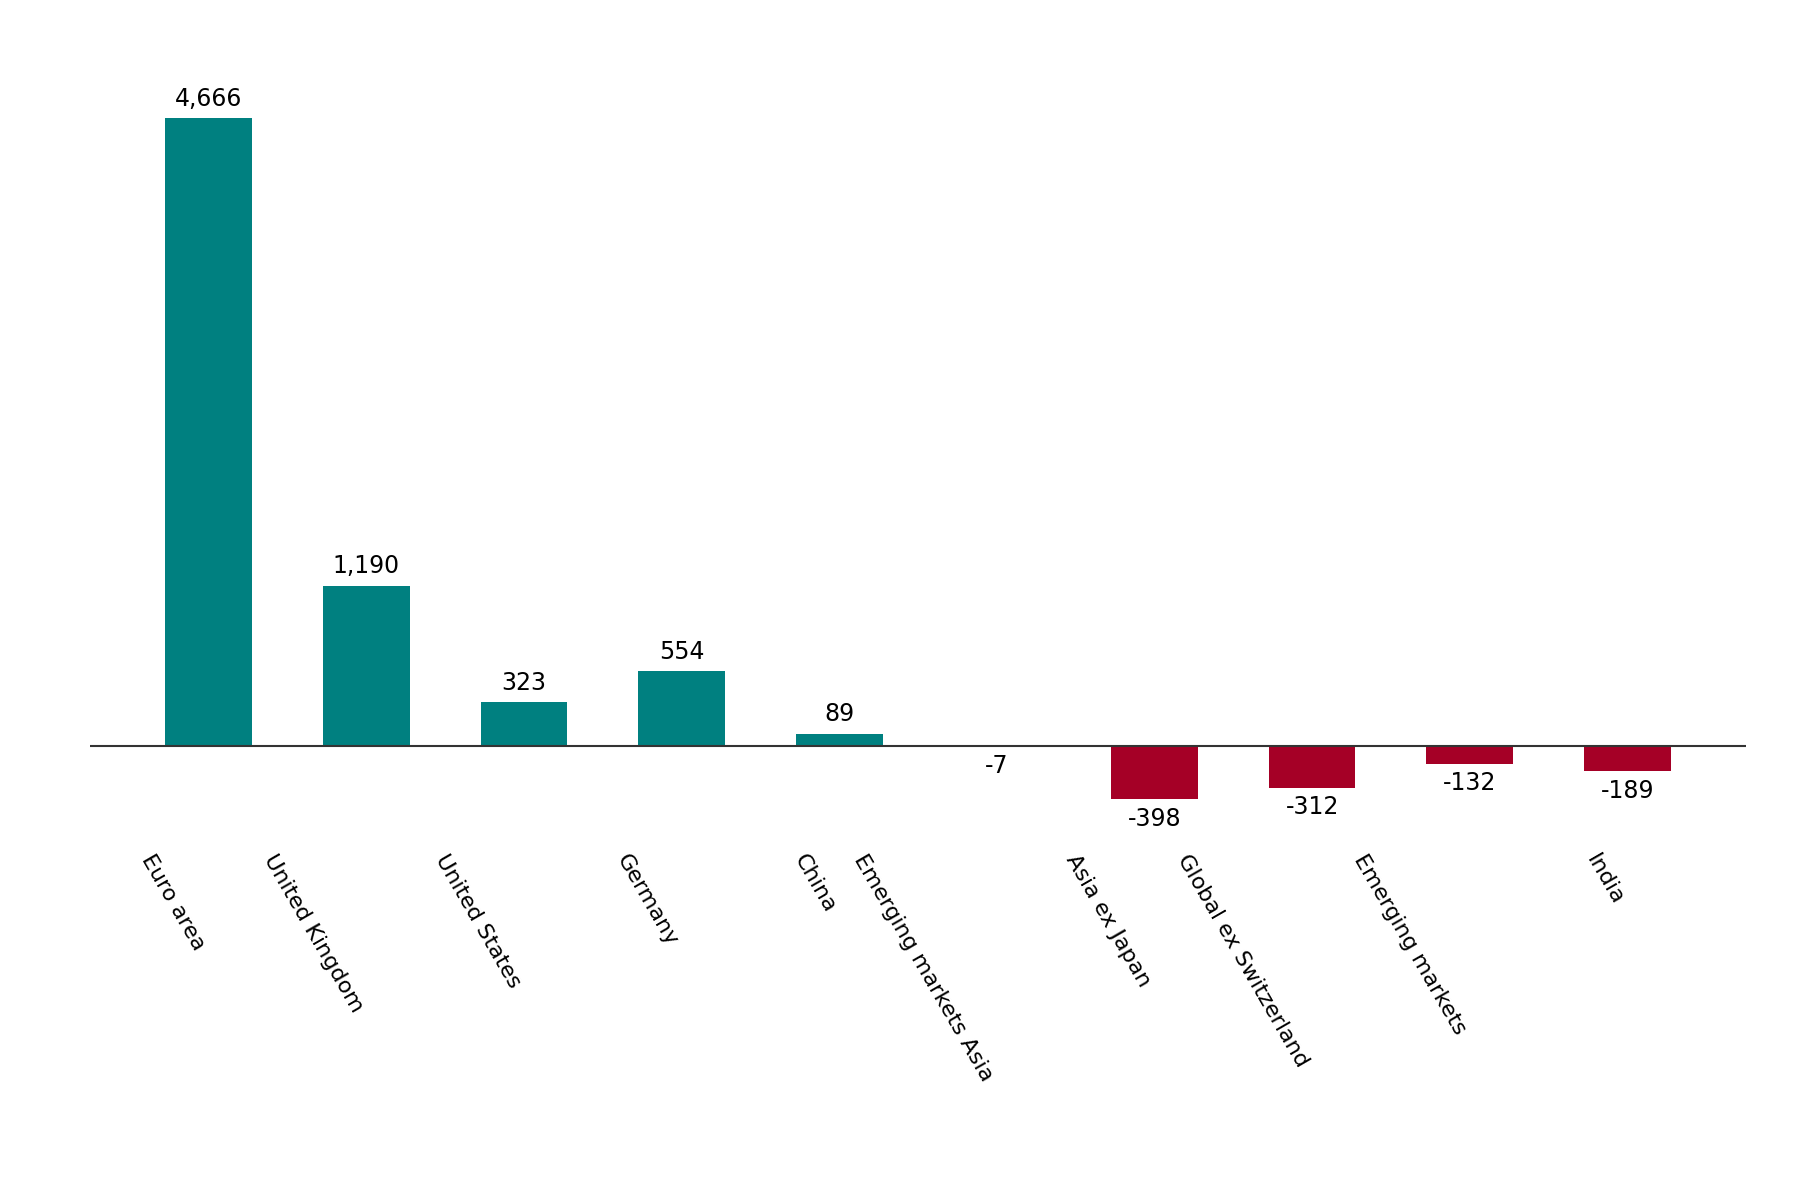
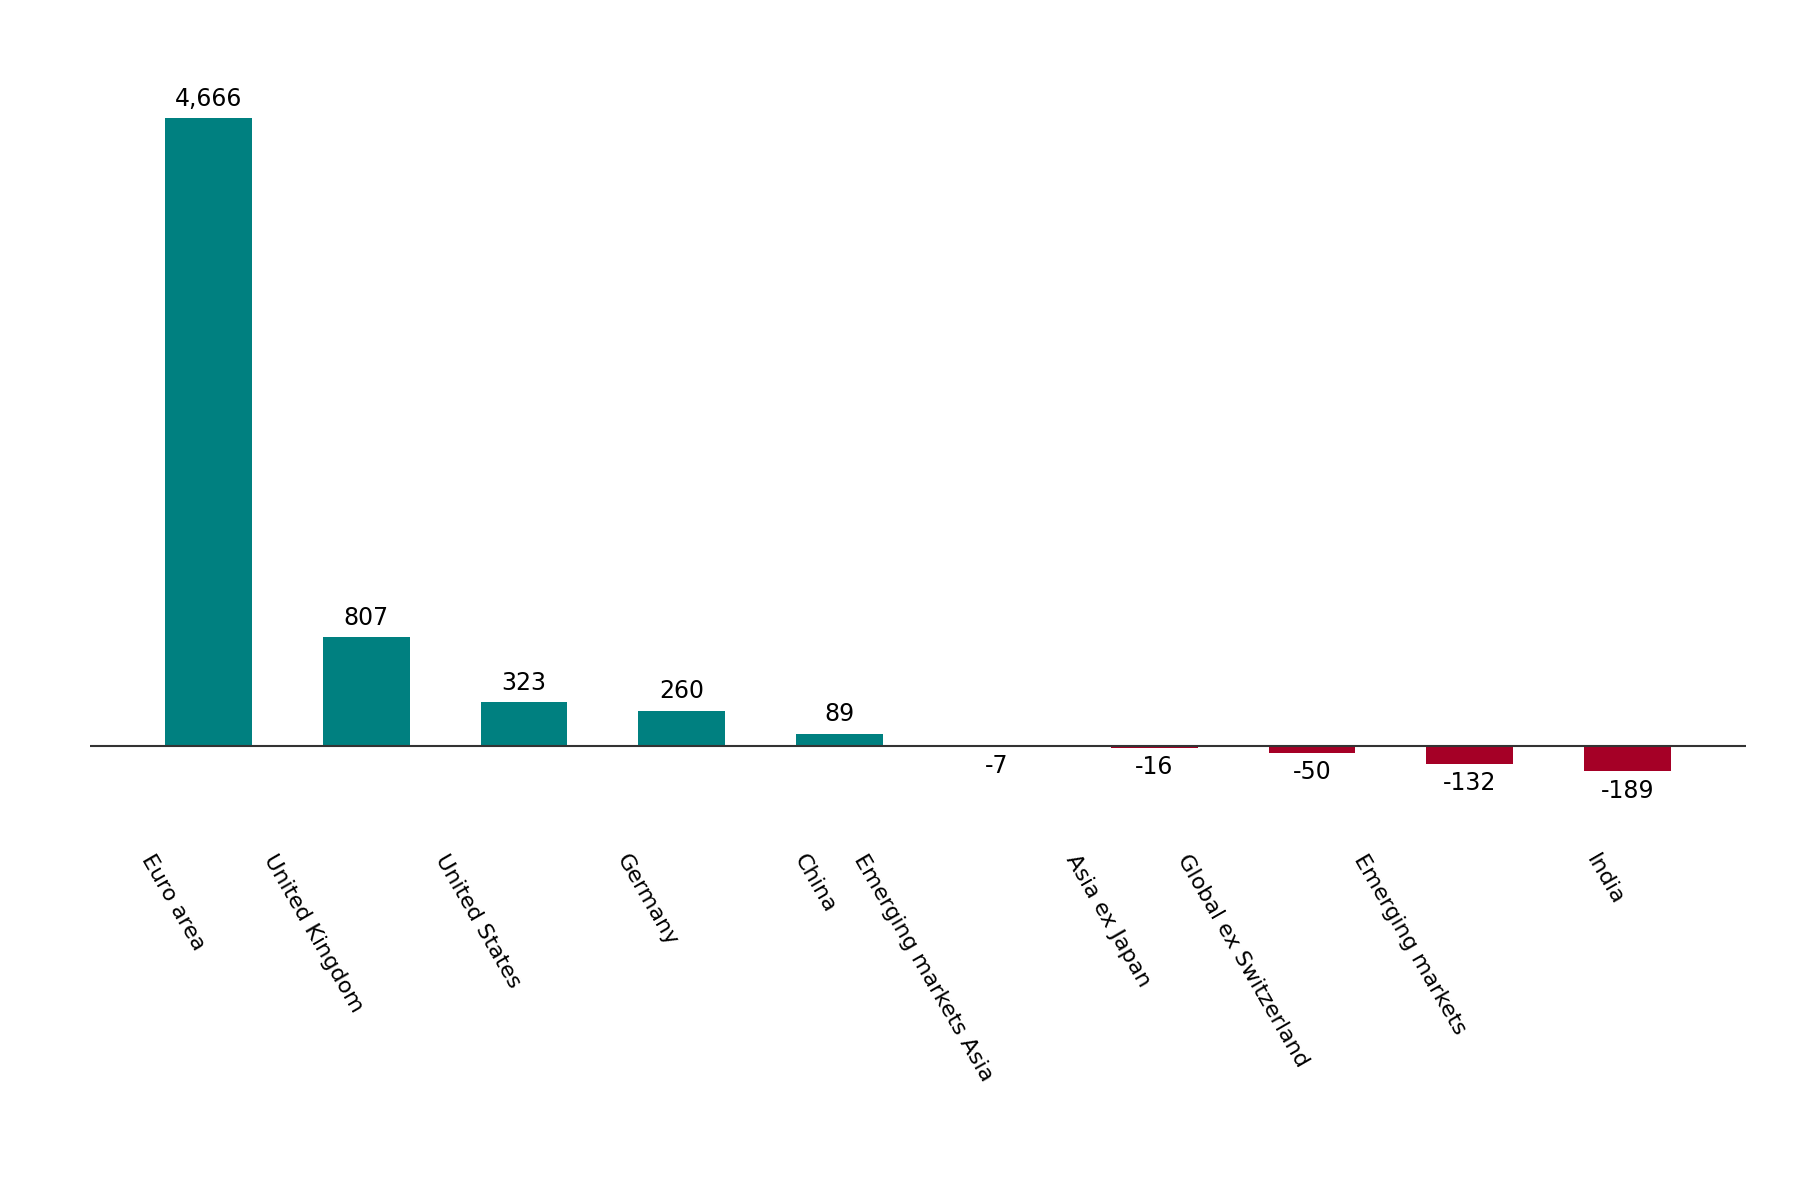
United Kingdom: 1,190 -> 807
Germany: 554 -> 260
Asia ex Japan: -398 -> -16
Global ex Switzerland: -312 -> -50
